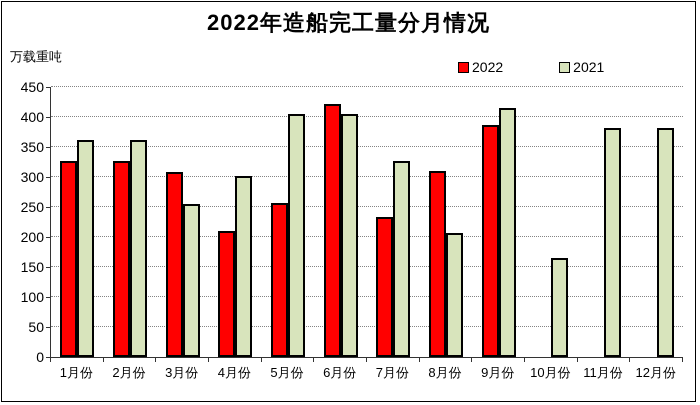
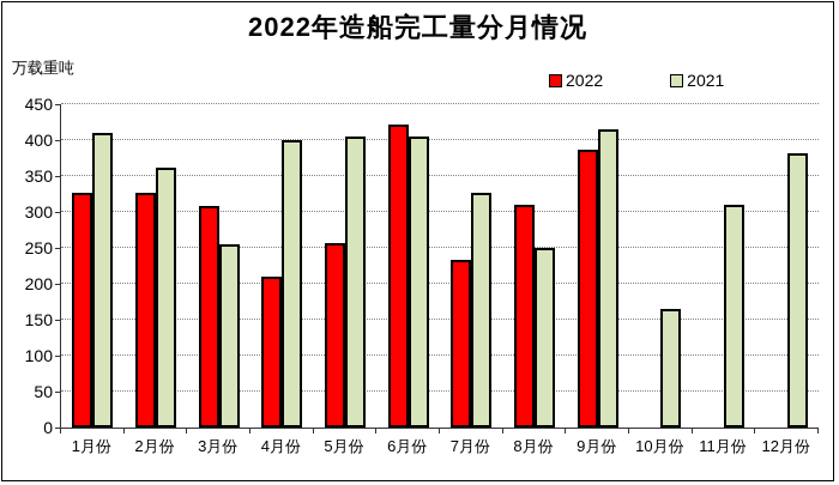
2021/1月份: 360 -> 410
2021/4月份: 300 -> 400
2021/8月份: 210 -> 250
2021/11月份: 380 -> 310
